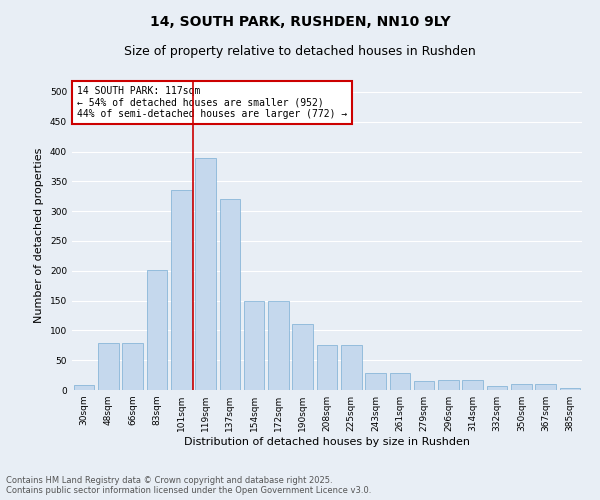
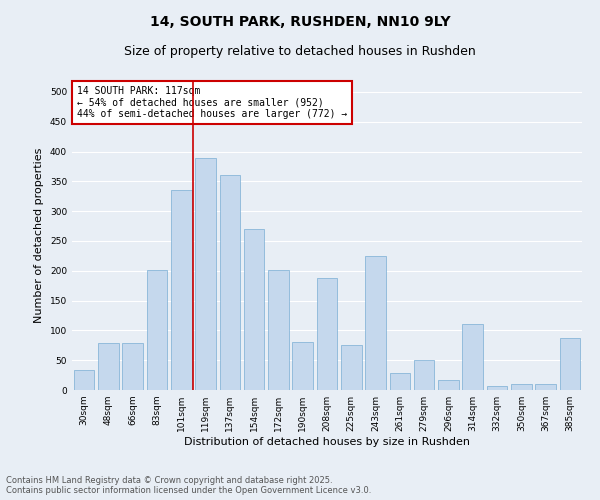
30sqm: 8 -> 34
137sqm: 320 -> 360
154sqm: 150 -> 270
172sqm: 150 -> 202
190sqm: 110 -> 80
208sqm: 75 -> 188
243sqm: 28 -> 224
279sqm: 15 -> 50
314sqm: 17 -> 110
385sqm: 4 -> 88
